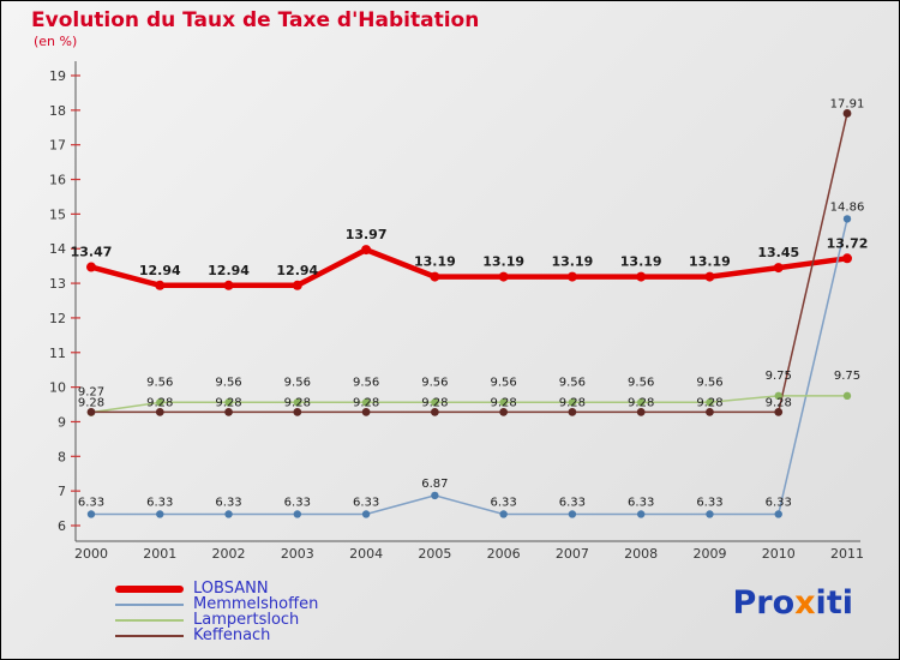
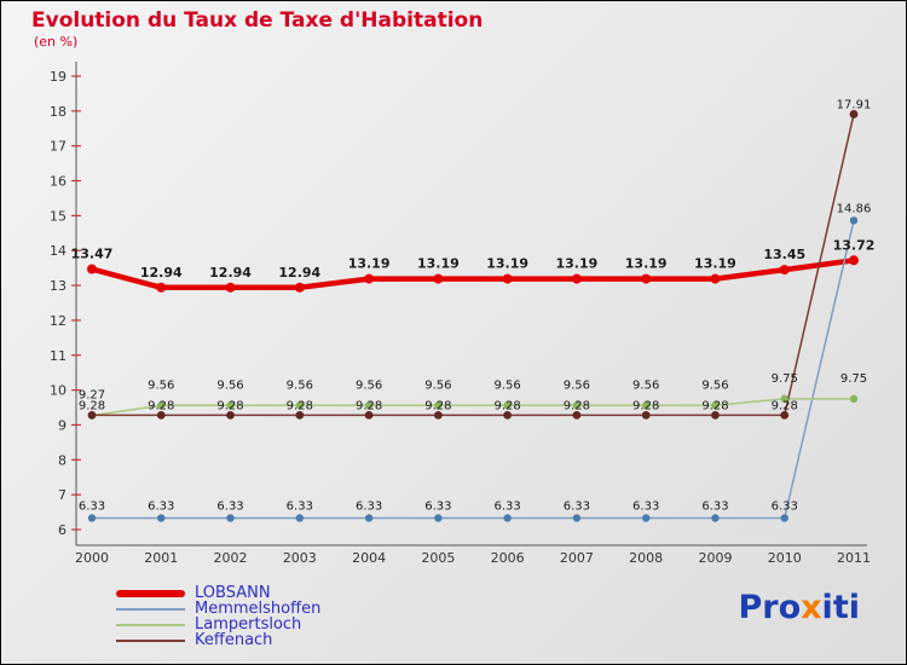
LOBSANN/2004: 13.97 -> 13.19
Memmelshoffen/2005: 6.87 -> 6.33
